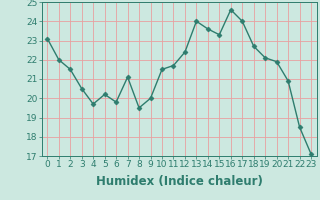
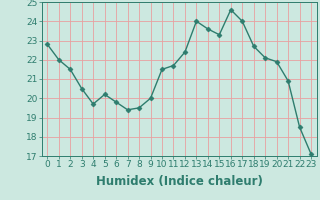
0: 23.1 -> 22.8
7: 21.1 -> 19.4
